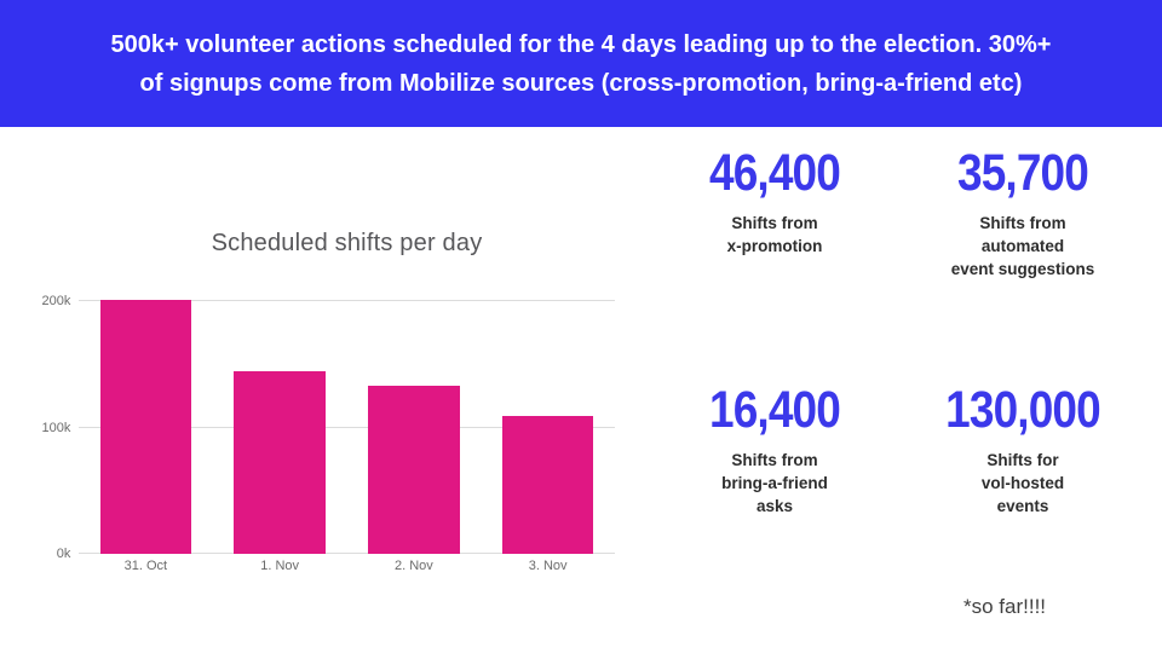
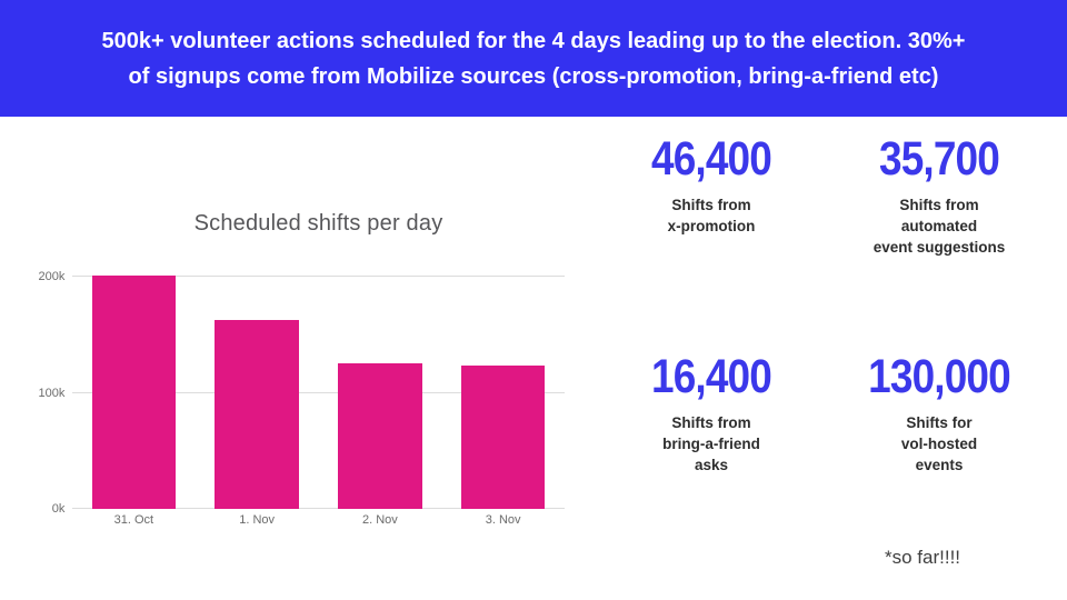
1. Nov: 145k -> 163k
2. Nov: 133k -> 125k
3. Nov: 109k -> 123k
